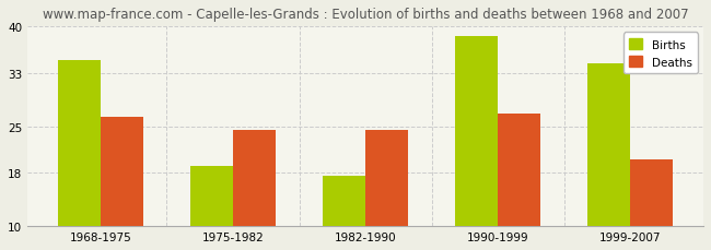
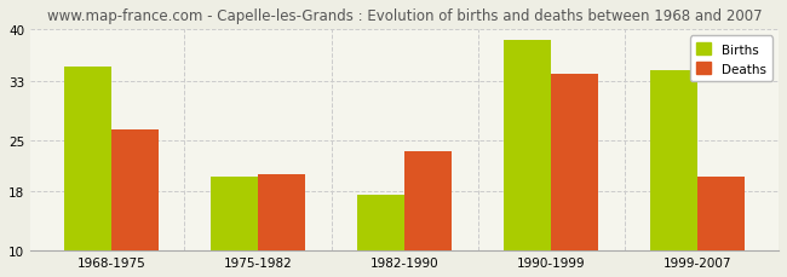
Births/1975-1982: 19.0 -> 20.0
Deaths/1975-1982: 24.5 -> 20.4
Deaths/1982-1990: 24.5 -> 23.4
Deaths/1990-1999: 27.0 -> 34.0
